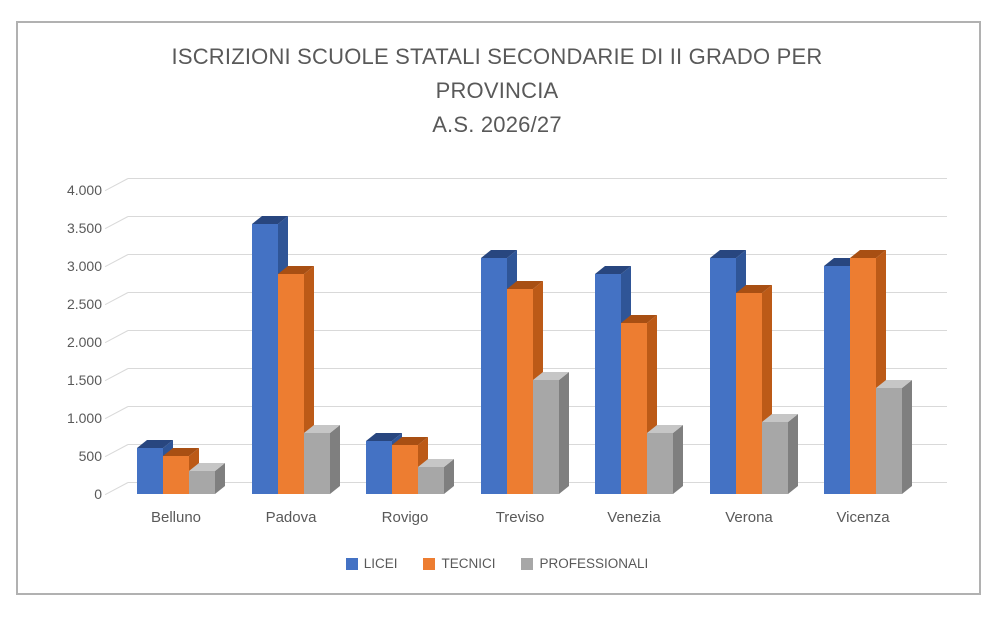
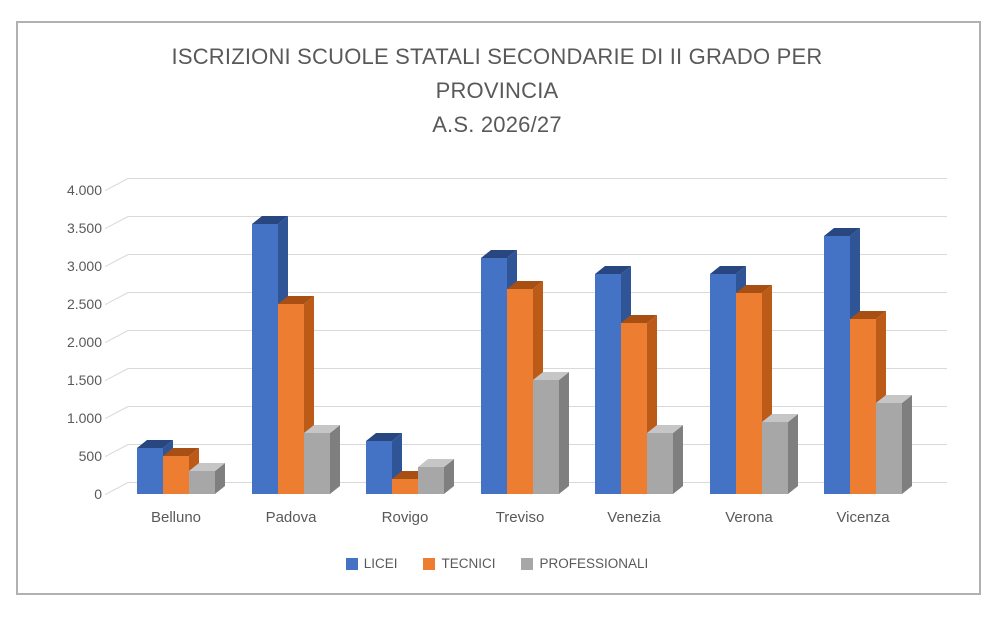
TECNICI/Padova: 2900 -> 2500
TECNICI/Rovigo: 600 -> 200
LICEI/Verona: 3100 -> 2900
LICEI/Vicenza: 3000 -> 3400
TECNICI/Vicenza: 3100 -> 2300
PROFESSIONALI/Vicenza: 1400 -> 1200
